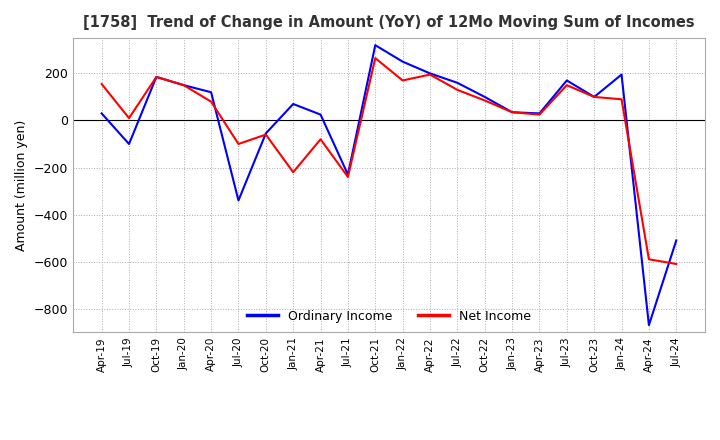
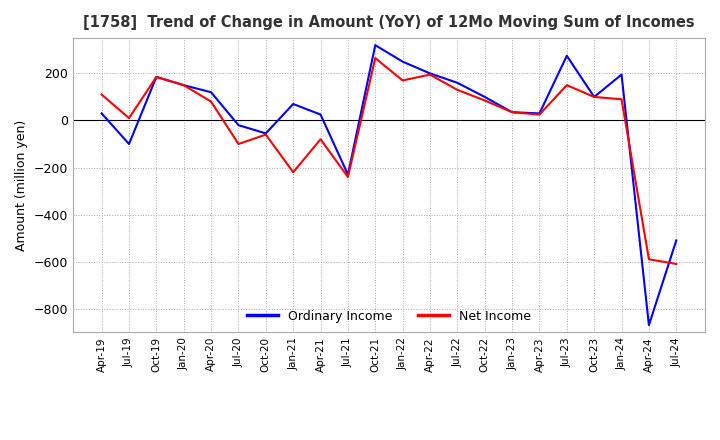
Net Income/Apr-19: 155 -> 110
Ordinary Income/Jul-20: -340 -> -20
Ordinary Income/Jul-23: 170 -> 275
